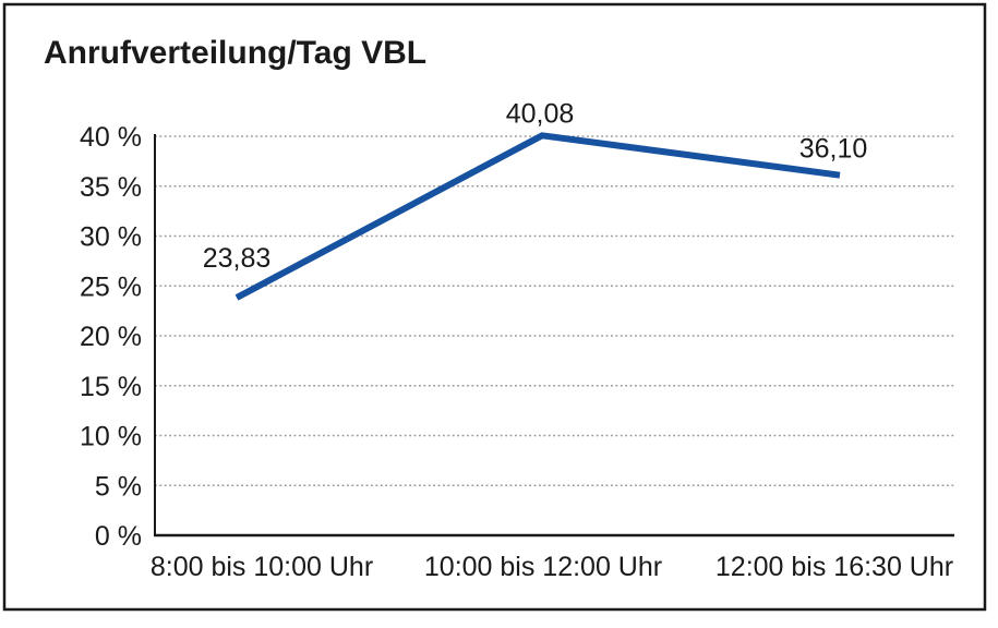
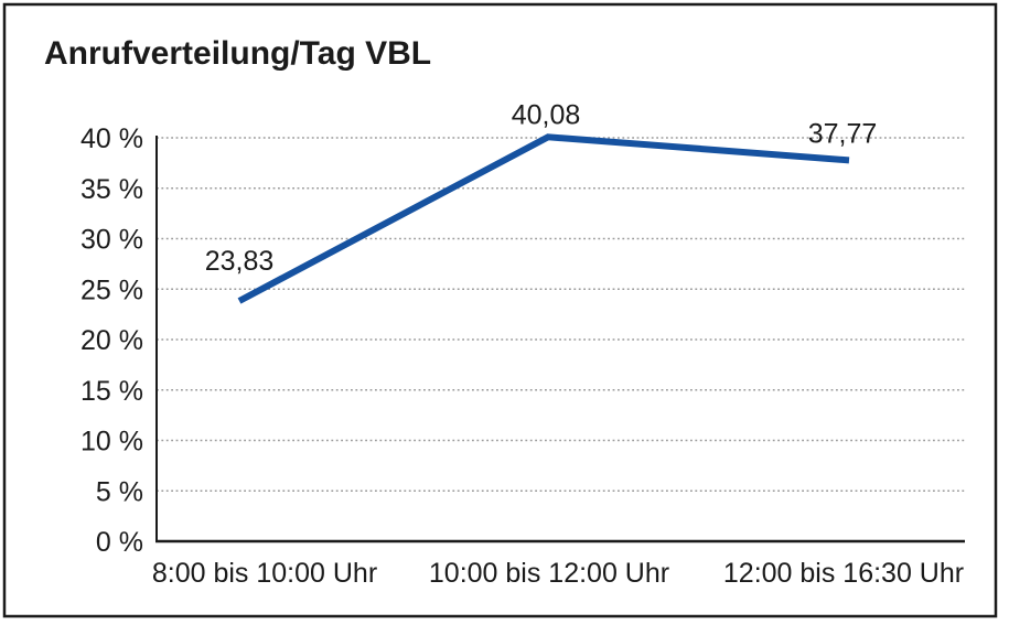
12:00 bis 16:30 Uhr: 36,10 -> 37,77
